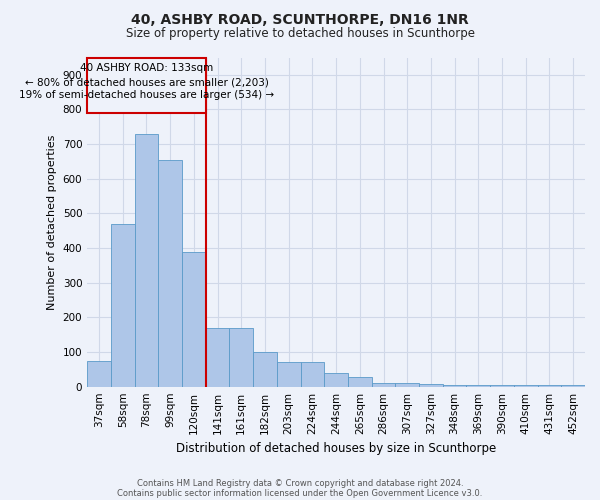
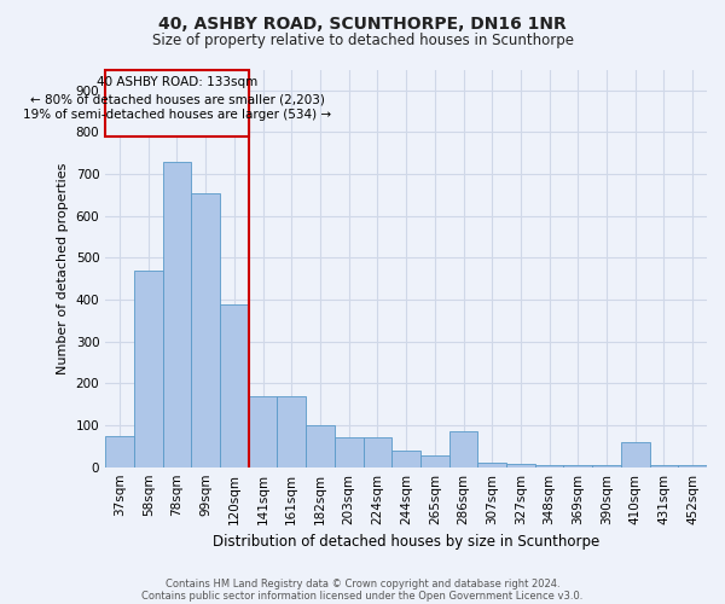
286sqm: 12 -> 85
410sqm: 5 -> 60
